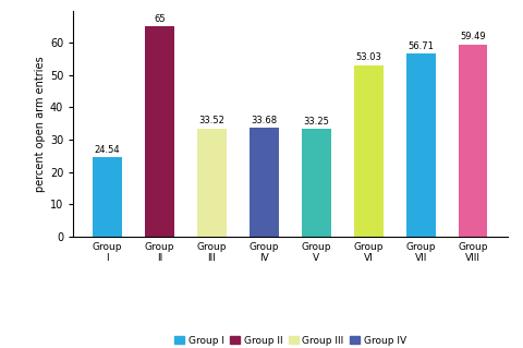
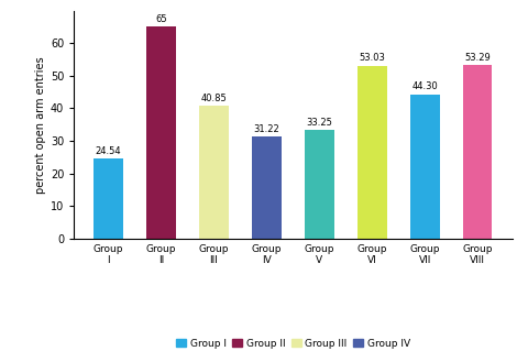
Group III: 33.52 -> 40.85
Group IV: 33.68 -> 31.22
Group VII: 56.71 -> 44.30
Group VIII: 59.49 -> 53.29
